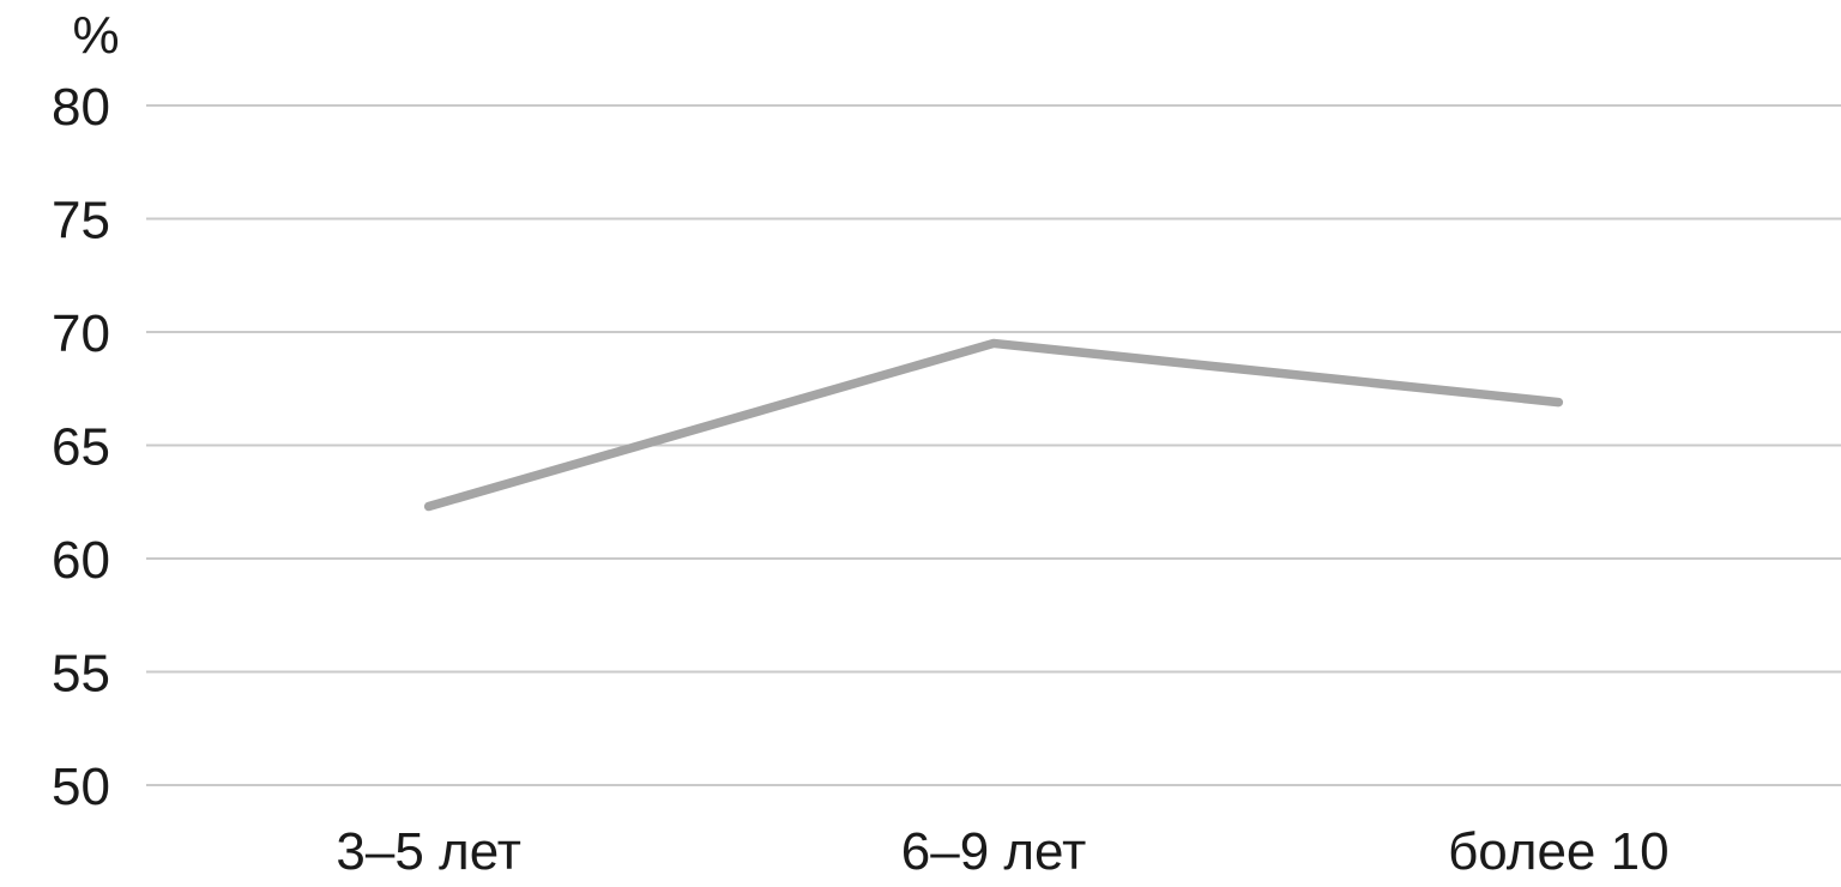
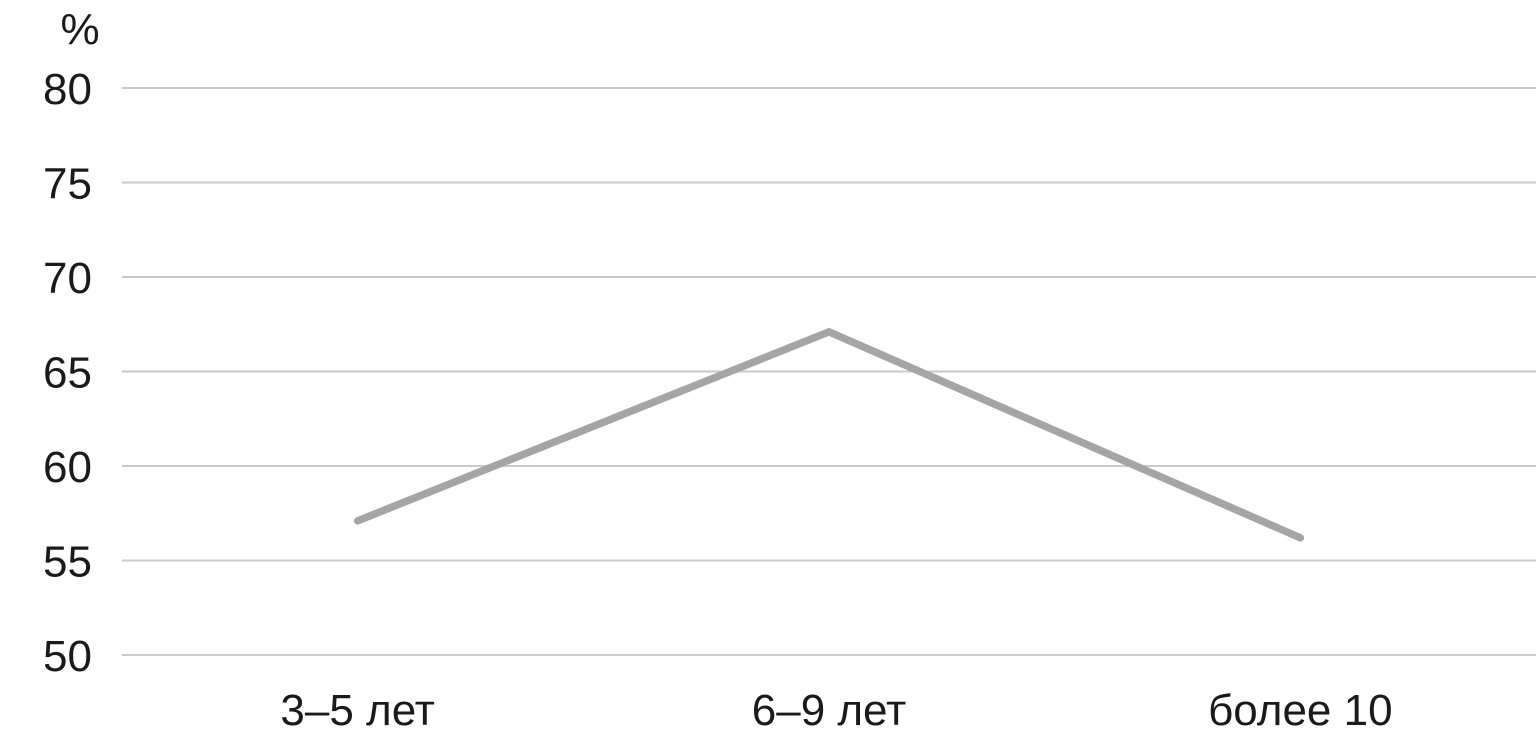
3–5 лет: 62.3 -> 57.1
6–9 лет: 69.5 -> 67.1
более 10: 66.9 -> 56.2
